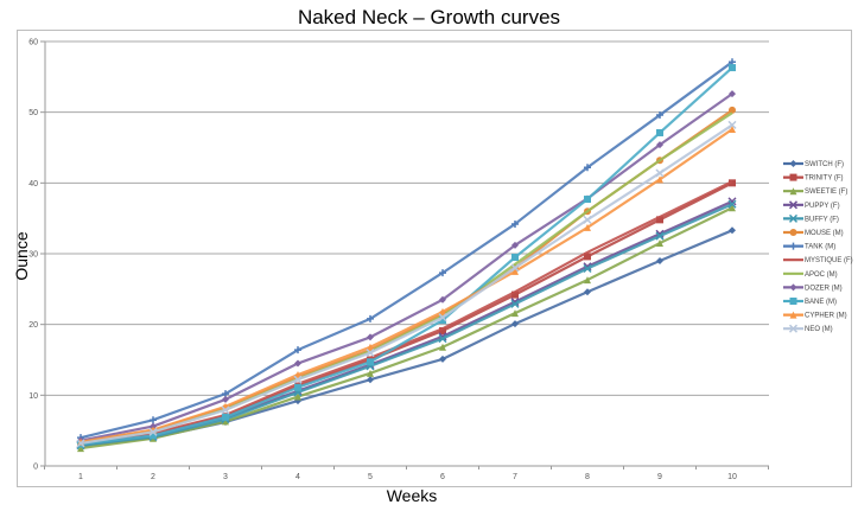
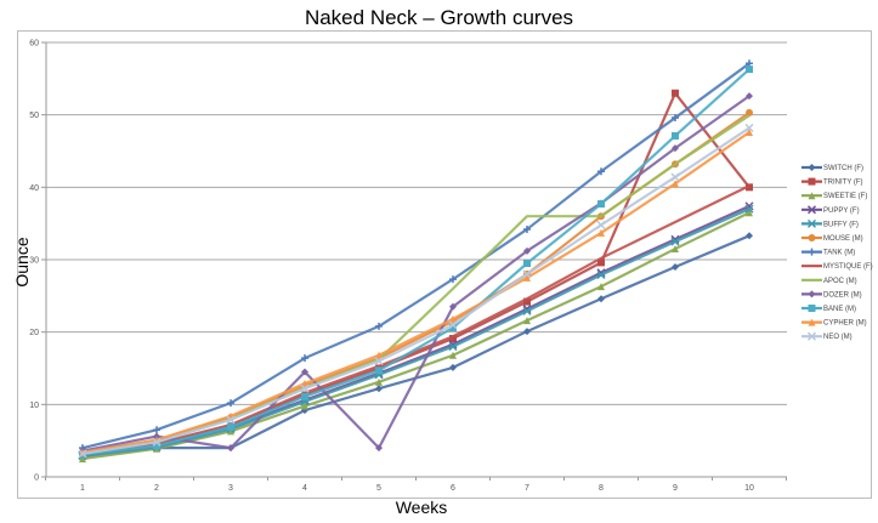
SWITCH (F)/3: 6 -> 4
DOZER (M)/3: 9 -> 4
DOZER (M)/5: 18 -> 4
APOC (M)/6: 21 -> 26
APOC (M)/7: 28 -> 36
TRINITY (F)/9: 35 -> 53
